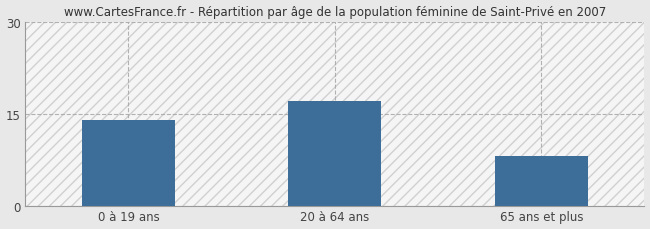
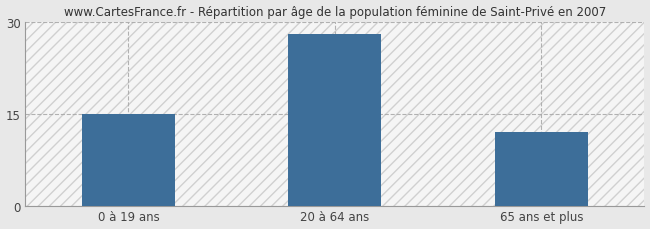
0 à 19 ans: 14 -> 15
20 à 64 ans: 17 -> 28
65 ans et plus: 8 -> 12
